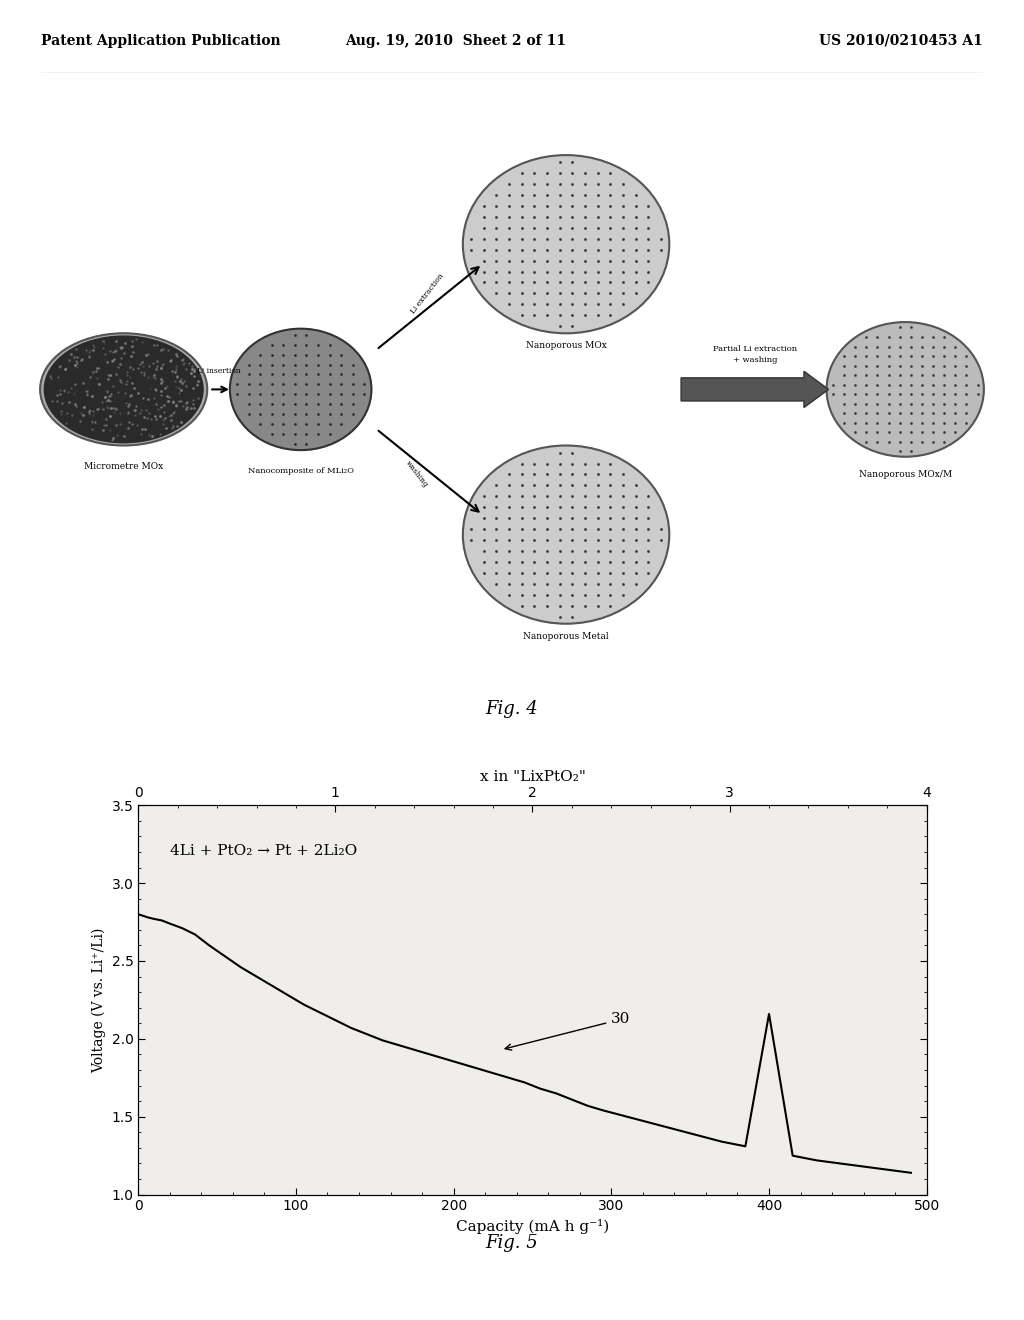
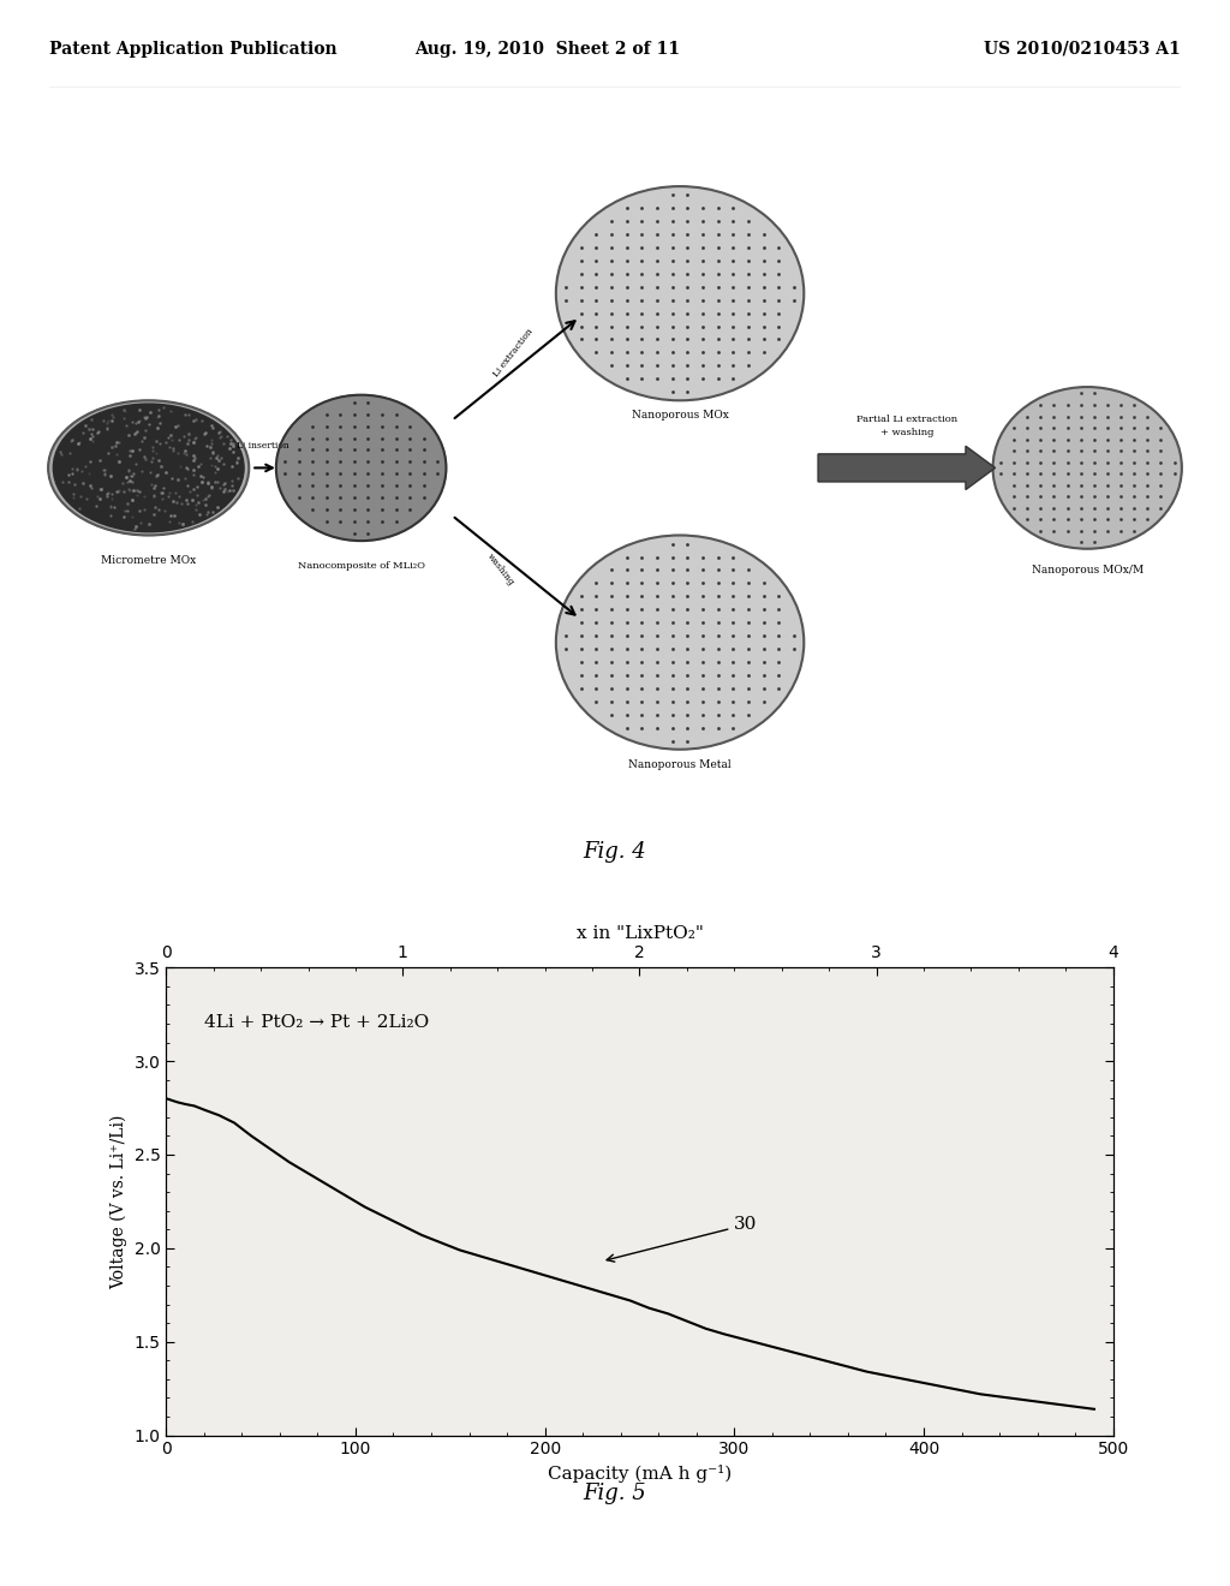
400: 2.16 -> 1.28
